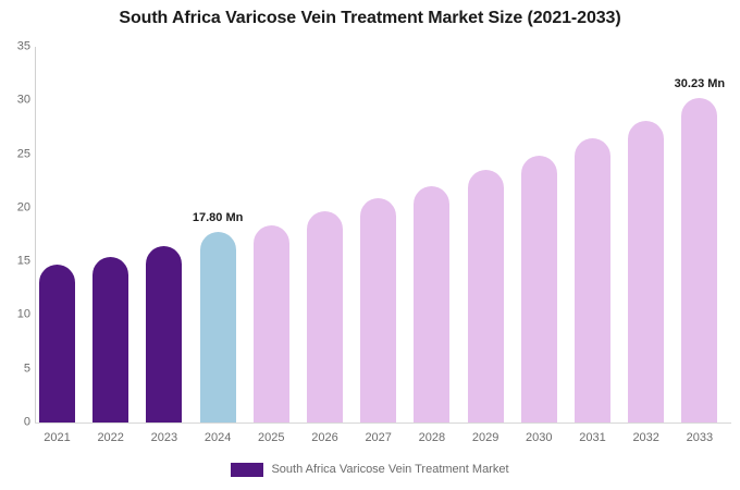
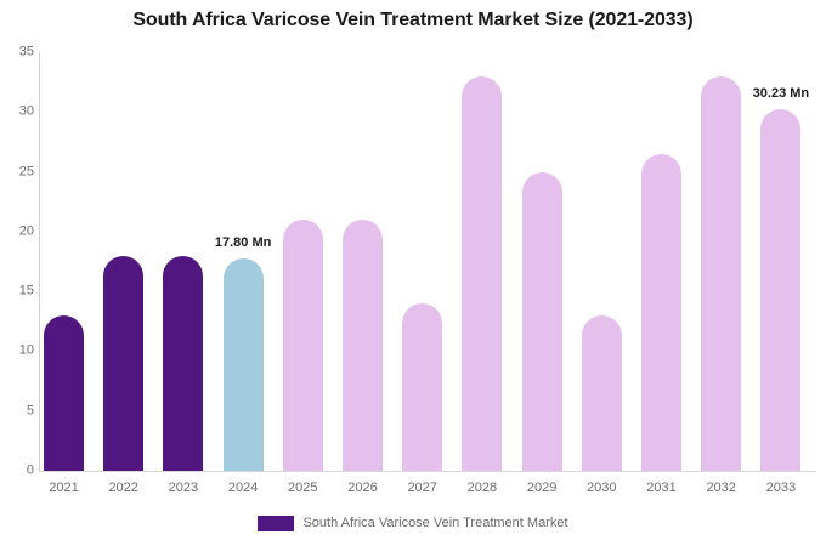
2021: 15 -> 13
2022: 15 -> 18
2023: 16 -> 18
2025: 18 -> 21
2026: 20 -> 21
2027: 21 -> 14
2028: 22 -> 33
2029: 24 -> 25
2030: 25 -> 13
2032: 28 -> 33
